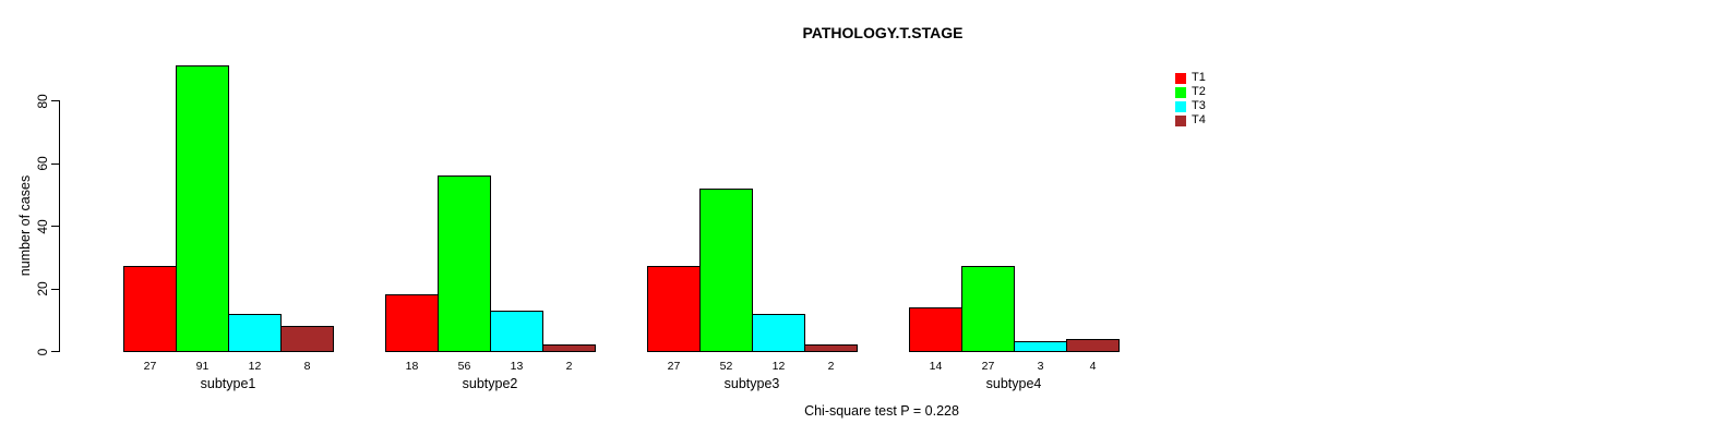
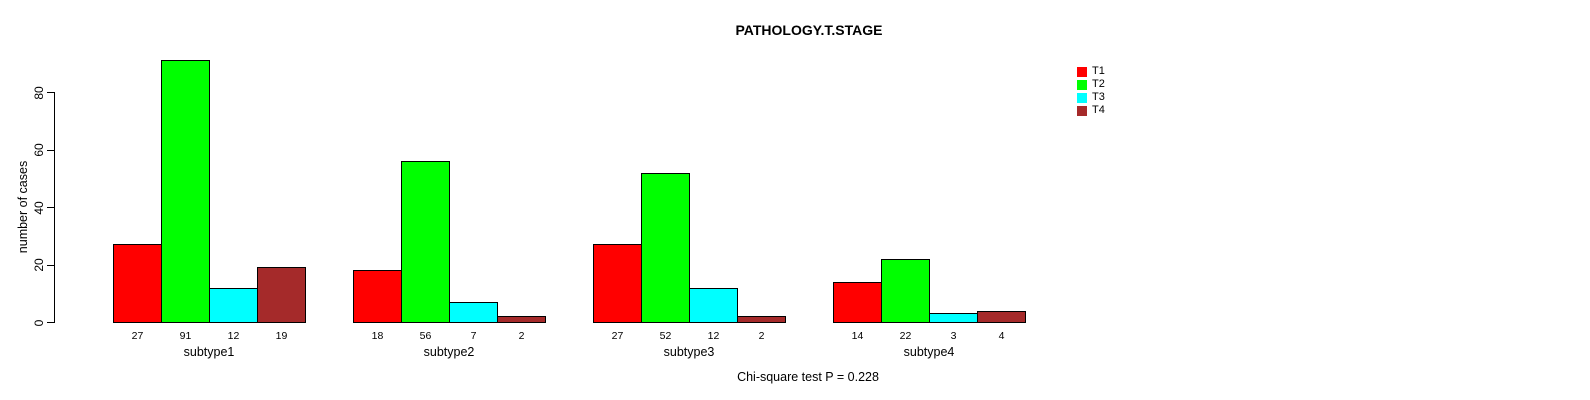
T4/subtype1: 8 -> 19
T3/subtype2: 13 -> 7
T2/subtype4: 27 -> 22
